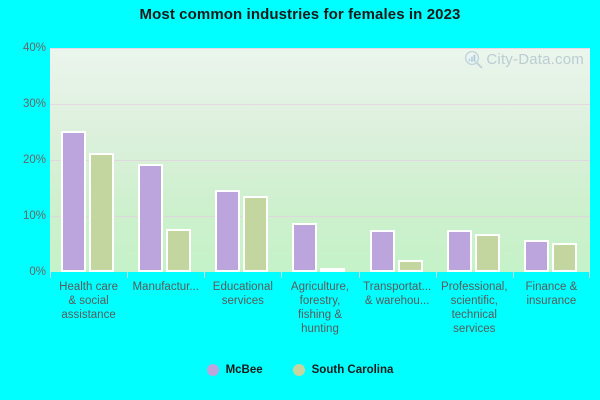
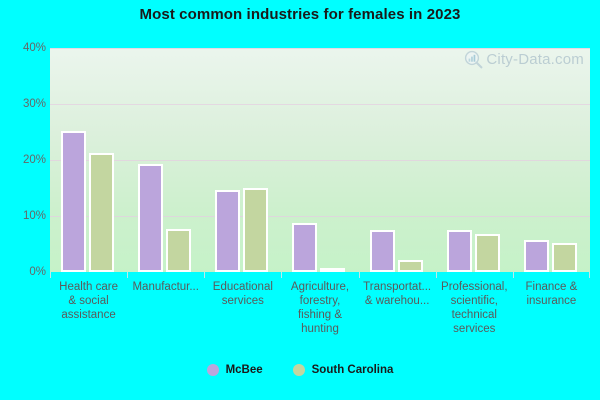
South Carolina/Educational services: 14% -> 15%
